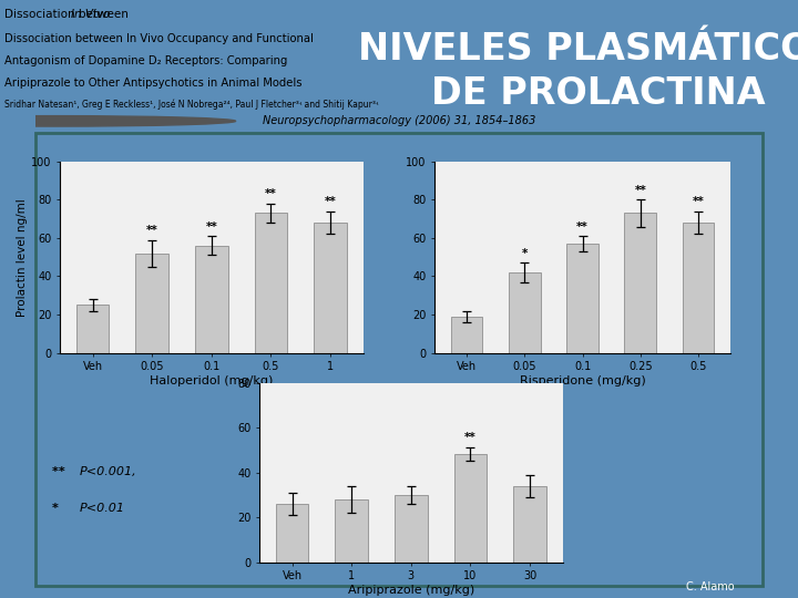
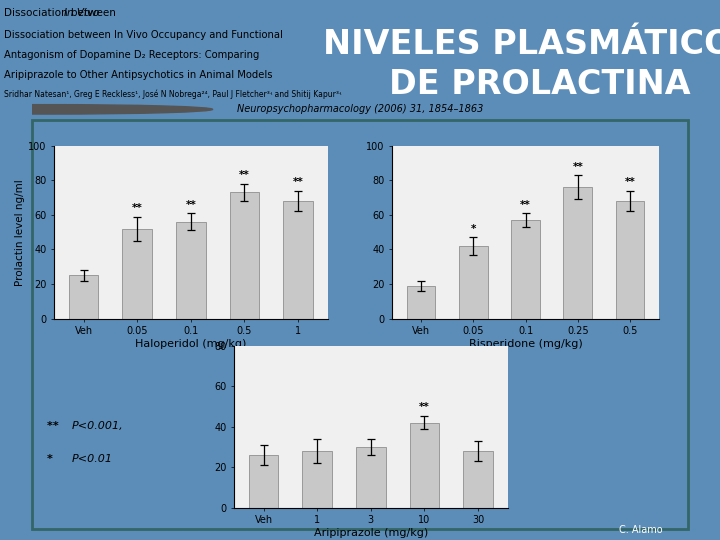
0.25: 73 -> 76
10: 48 -> 42
30: 34 -> 28
